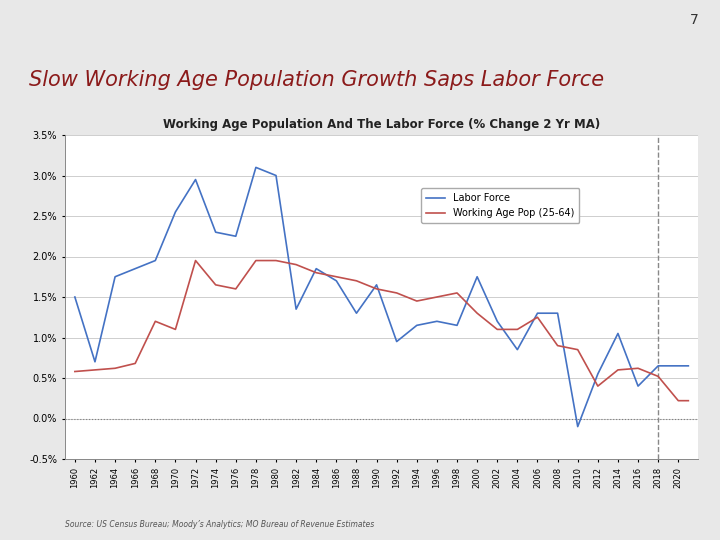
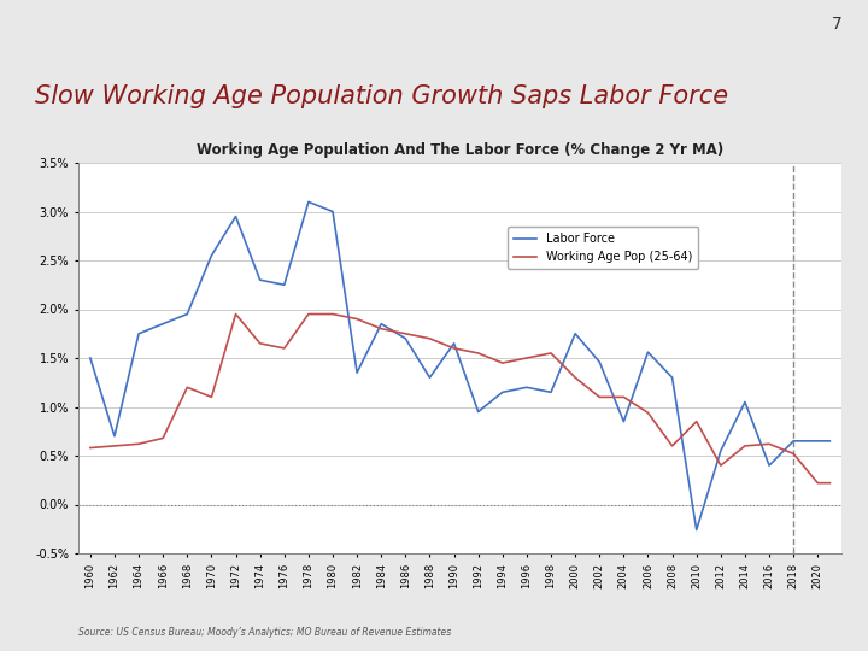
Labor Force/2002: 1.20% -> 1.46%
Labor Force/2006: 1.30% -> 1.56%
Working Age Pop (25-64)/2006: 1.25% -> 0.94%
Working Age Pop (25-64)/2008: 0.90% -> 0.60%
Labor Force/2010: -0.10% -> -0.26%
